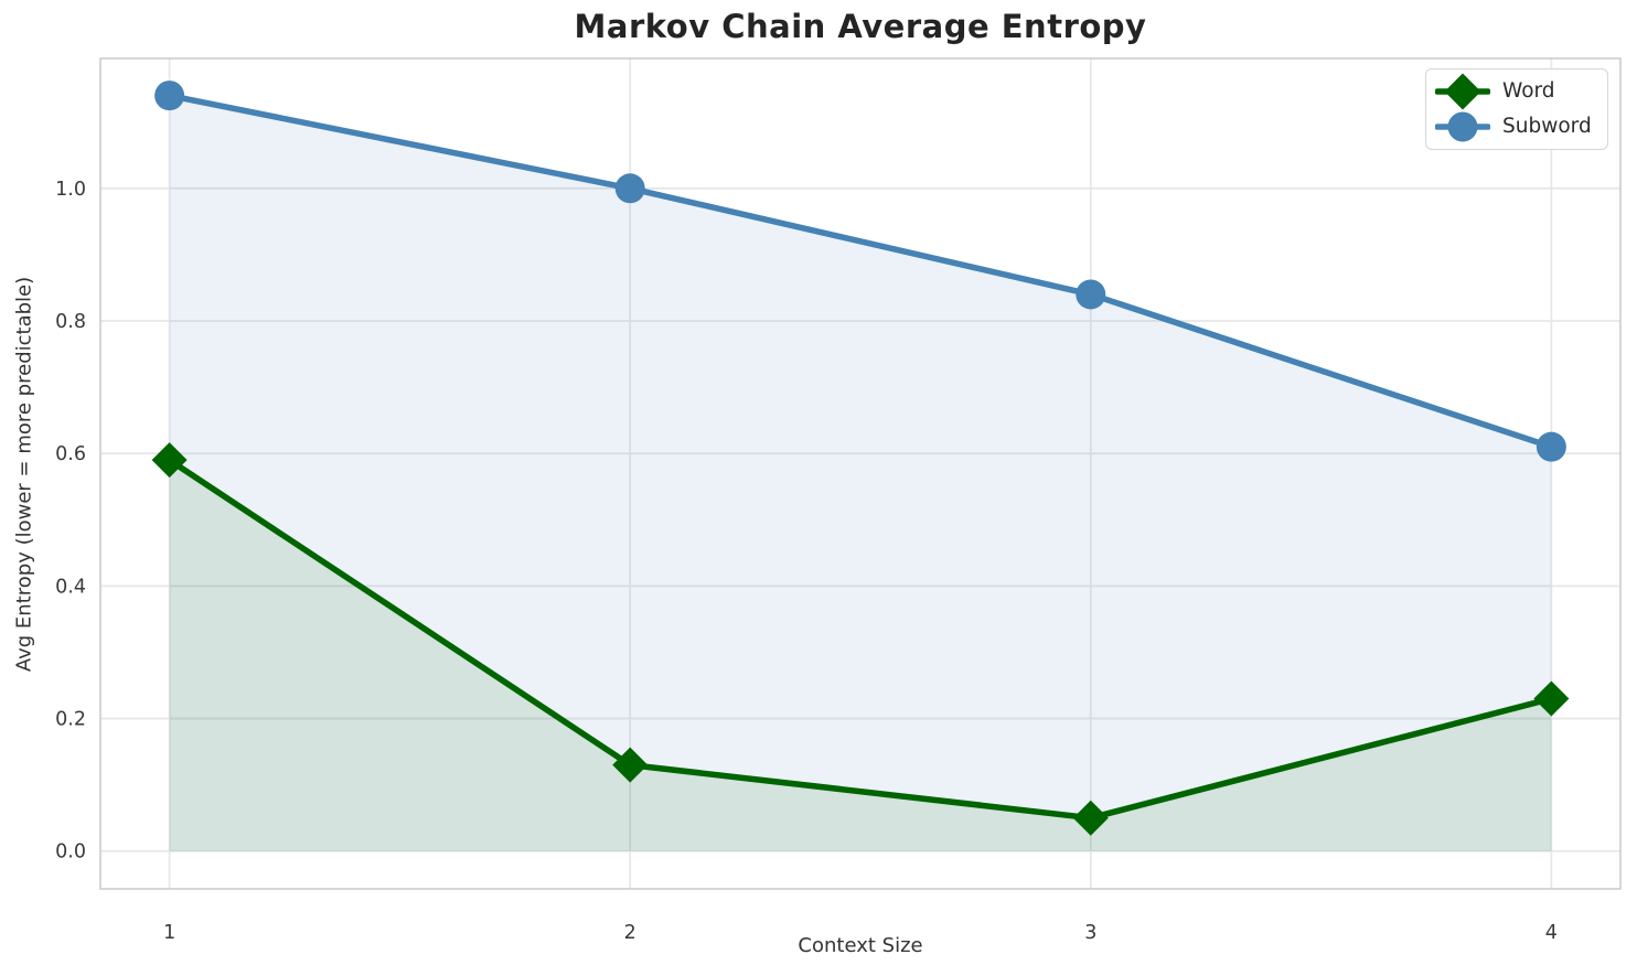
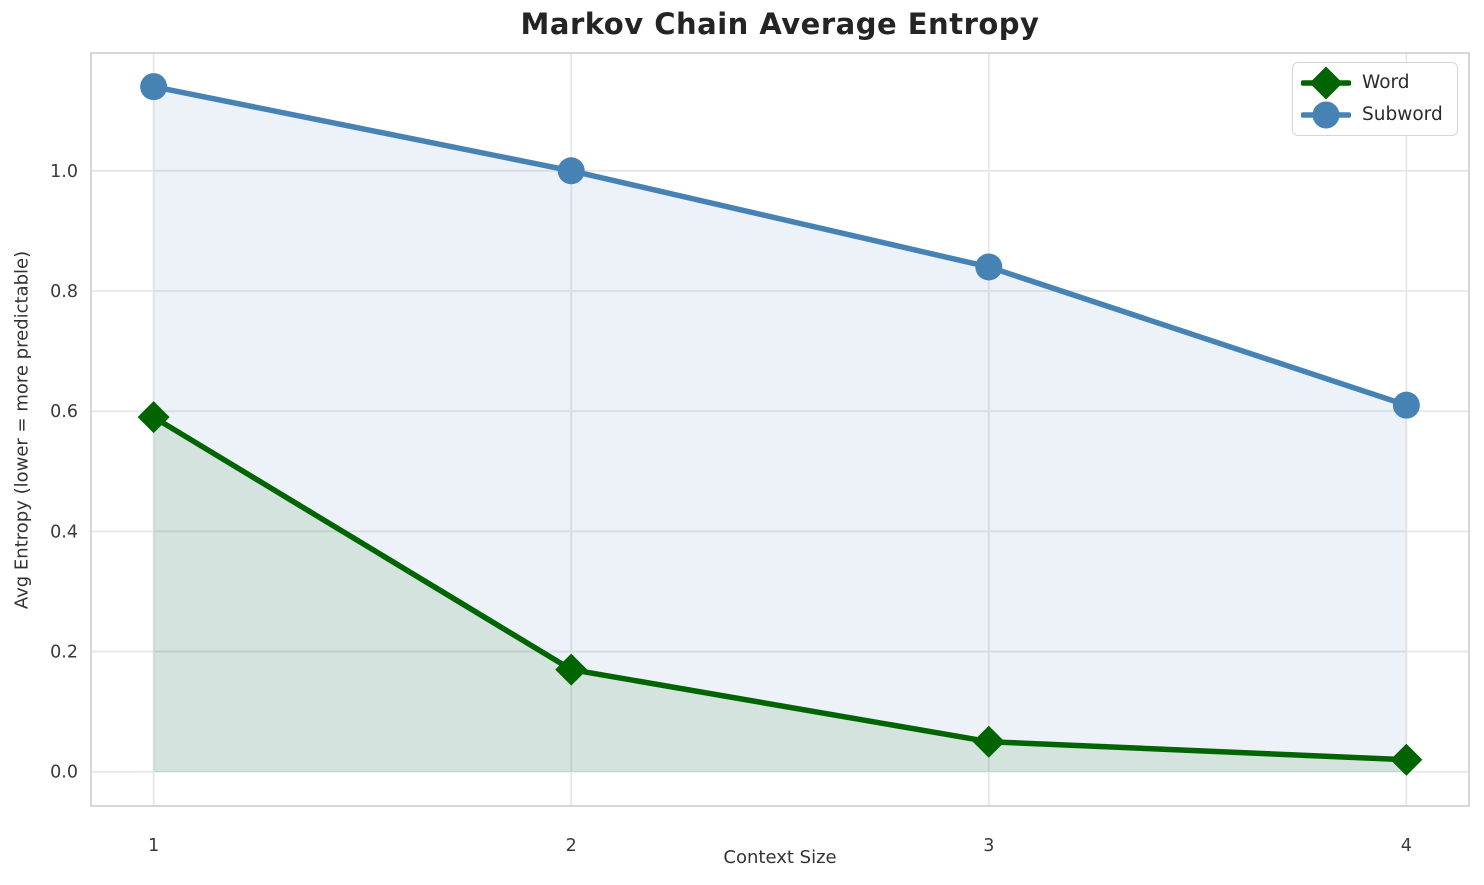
Word/2: 0.13 -> 0.17
Word/4: 0.23 -> 0.02
